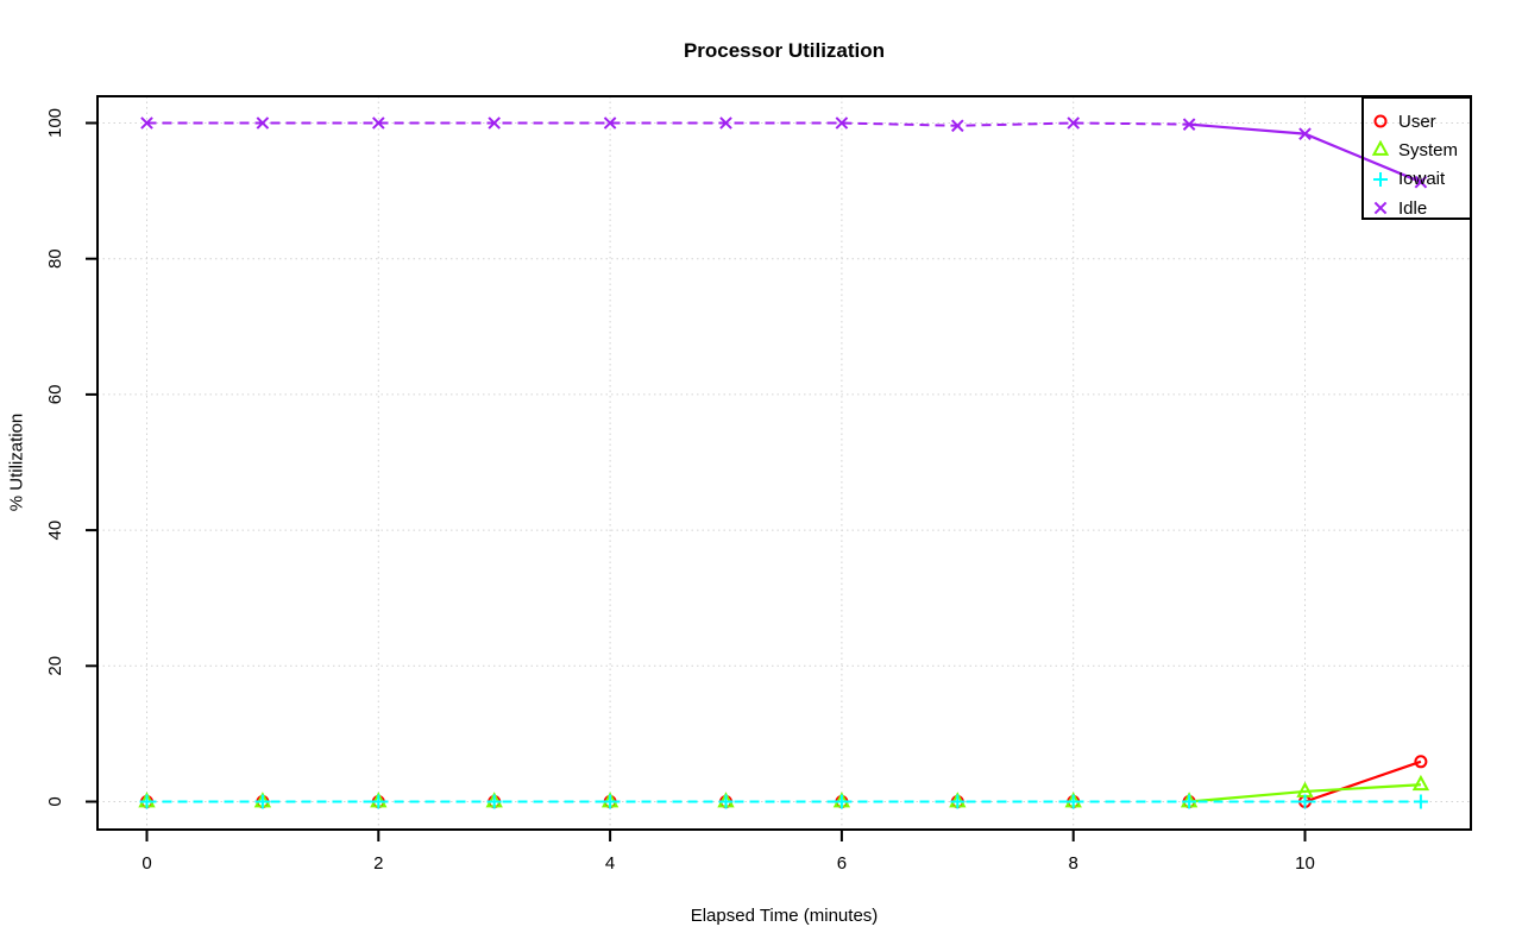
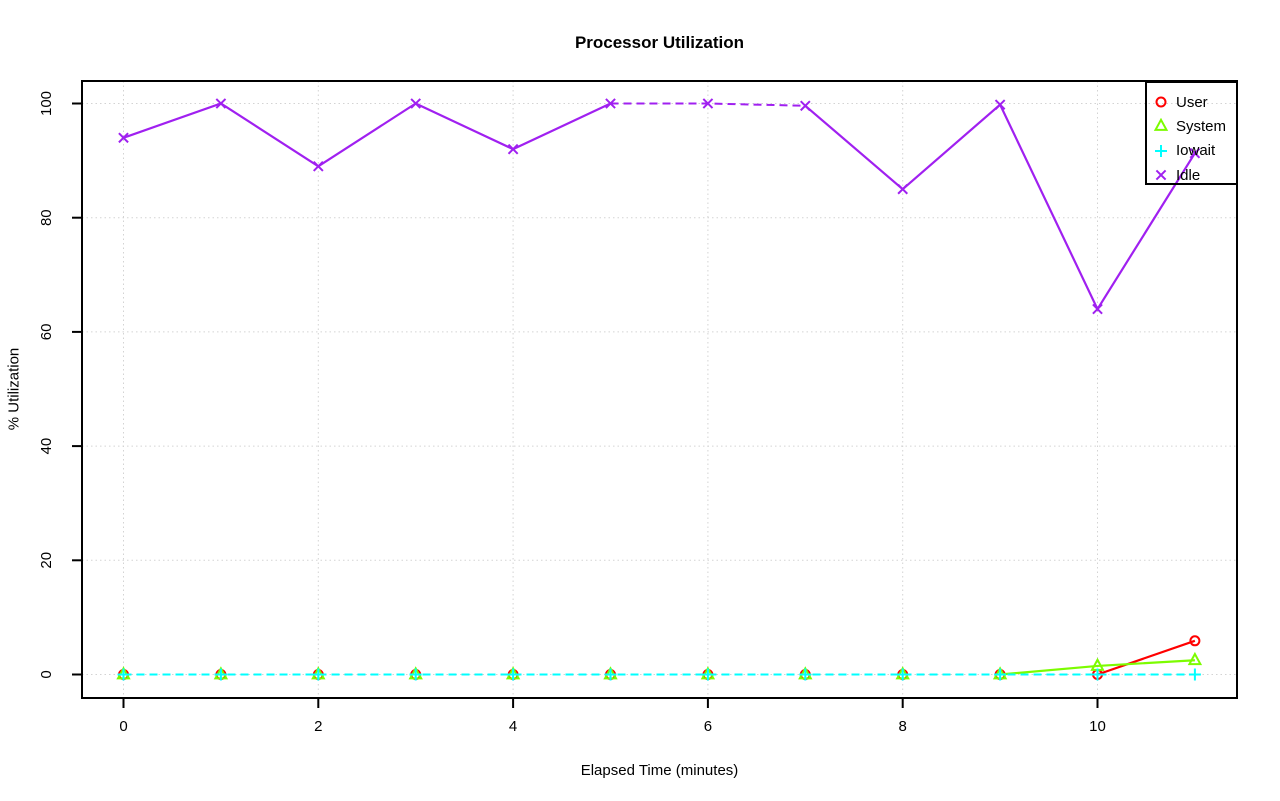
Idle/0: 100 -> 94
Idle/2: 100 -> 89
Idle/4: 100 -> 92
Idle/8: 100 -> 85
Idle/10: 98 -> 64
